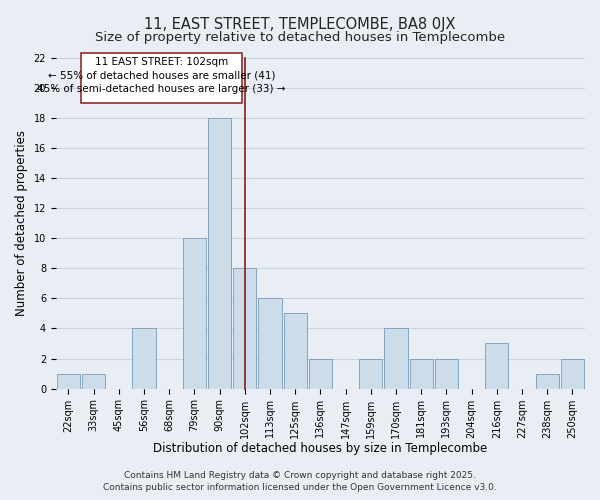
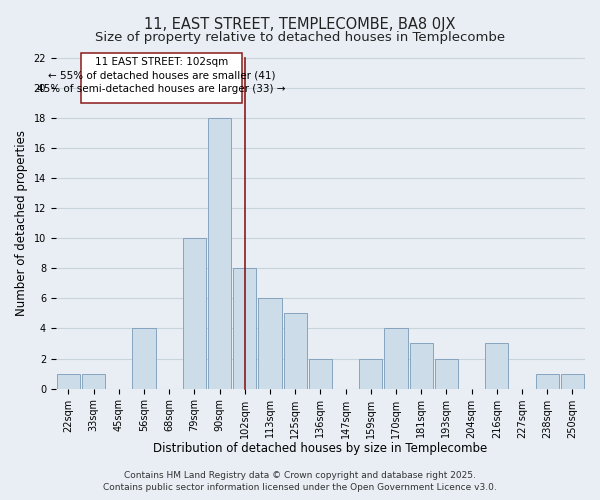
181sqm: 2 -> 3
250sqm: 2 -> 1
